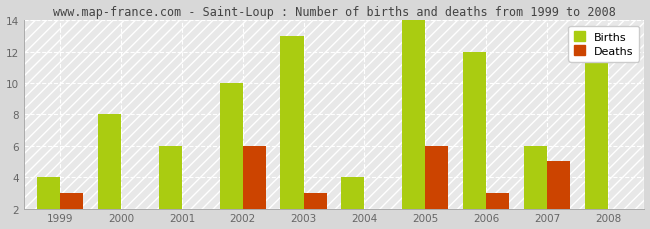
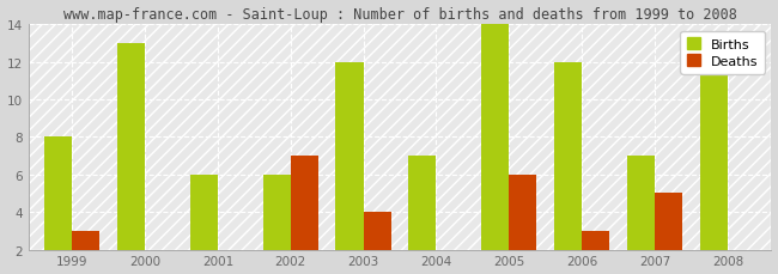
Births/1999: 4 -> 8
Births/2000: 8 -> 13
Births/2002: 10 -> 6
Deaths/2002: 6 -> 7
Births/2003: 13 -> 12
Deaths/2003: 3 -> 4
Births/2004: 4 -> 7
Births/2007: 6 -> 7
